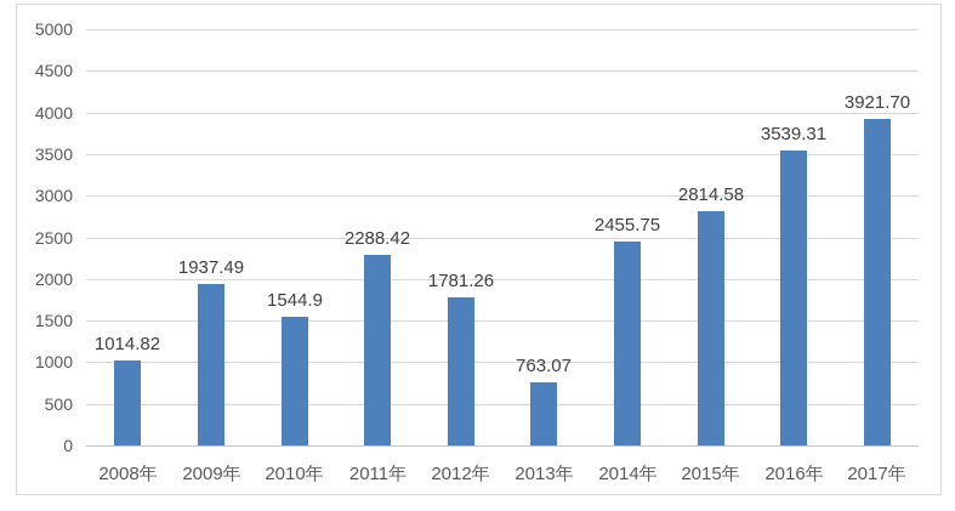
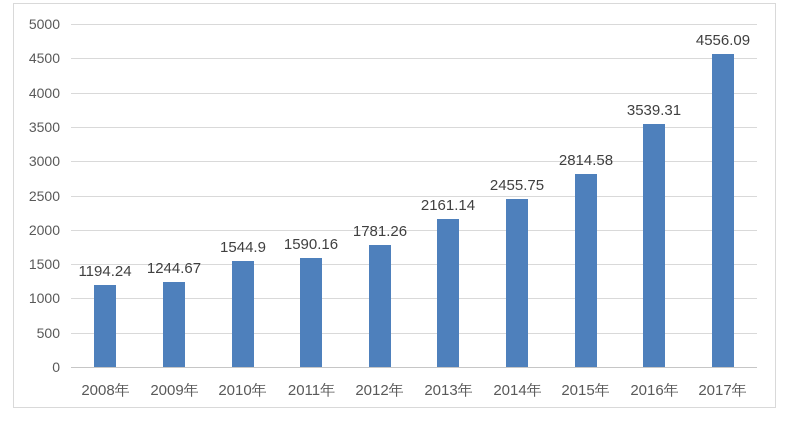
2008年: 1014.82 -> 1194.24
2009年: 1937.49 -> 1244.67
2011年: 2288.42 -> 1590.16
2013年: 763.07 -> 2161.14
2017年: 3921.70 -> 4556.09
